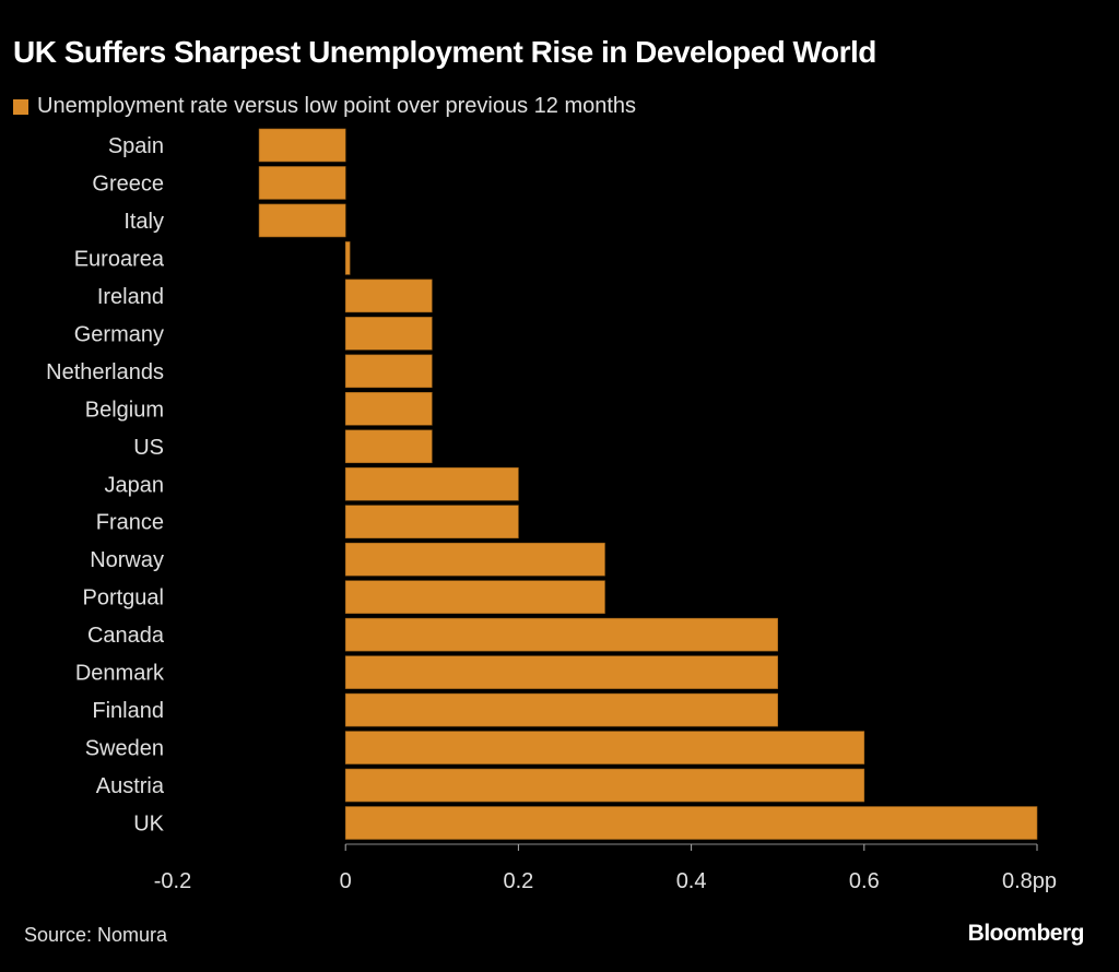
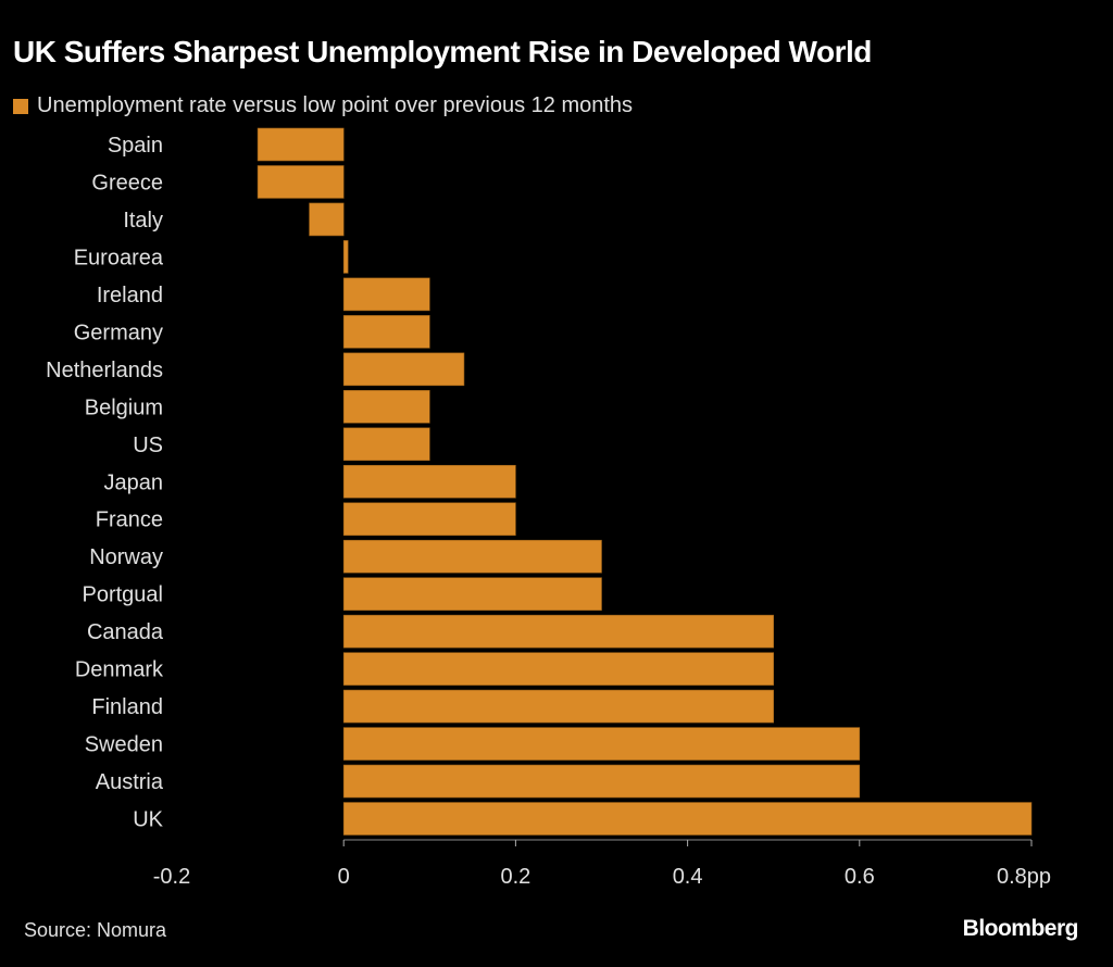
Italy: -0.10 -> -0.04
Netherlands: 0.10 -> 0.14
